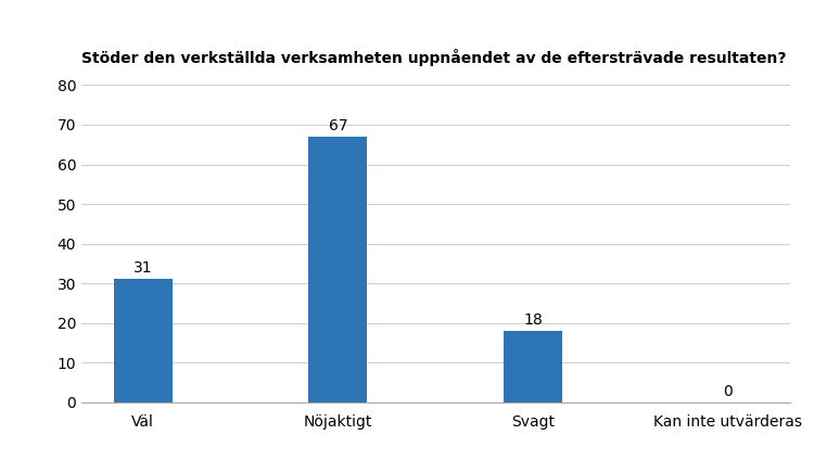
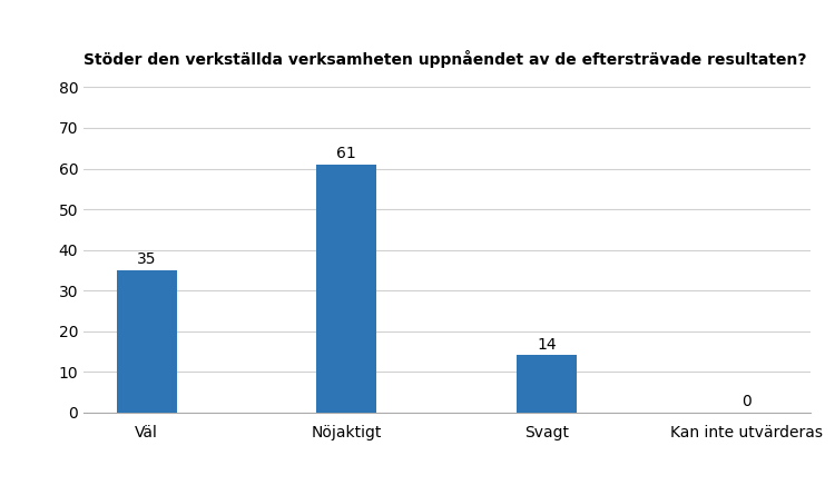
Väl: 31 -> 35
Nöjaktigt: 67 -> 61
Svagt: 18 -> 14
